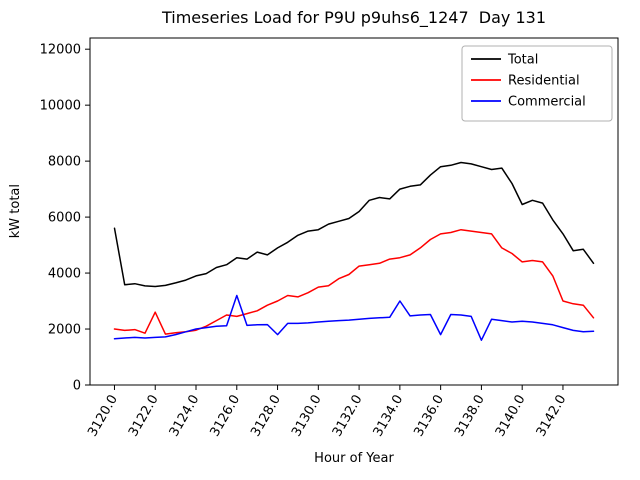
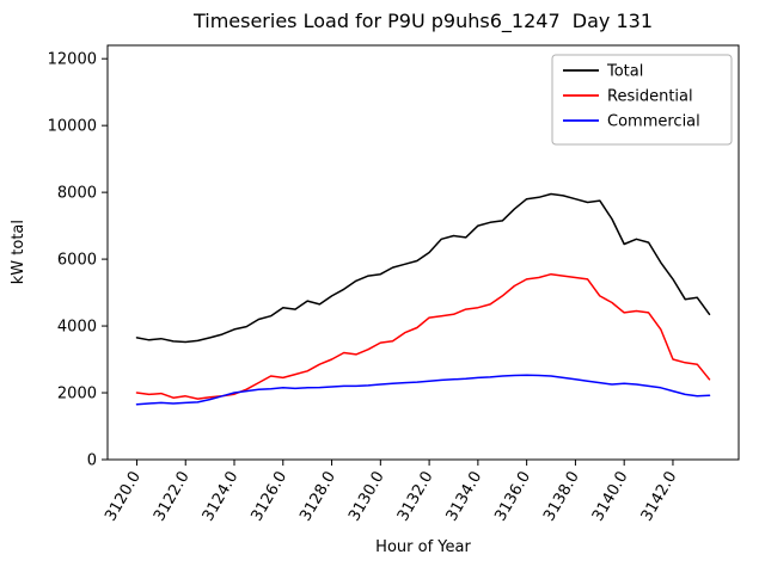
Total/3120.0: 5600 -> 3600
Residential/3122.0: 2600 -> 1900
Commercial/3126.0: 3200 -> 2200
Commercial/3128.0: 1800 -> 2200
Commercial/3134.0: 3000 -> 2400
Commercial/3136.0: 1800 -> 2500
Commercial/3138.0: 1600 -> 2400
